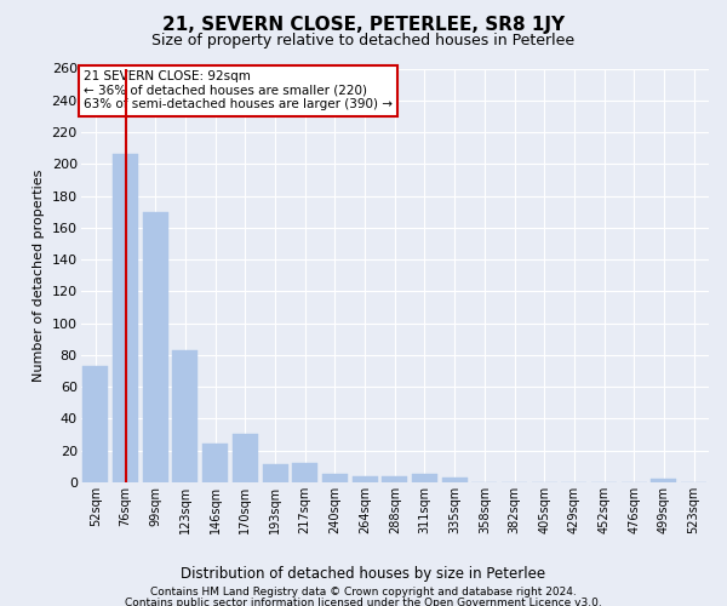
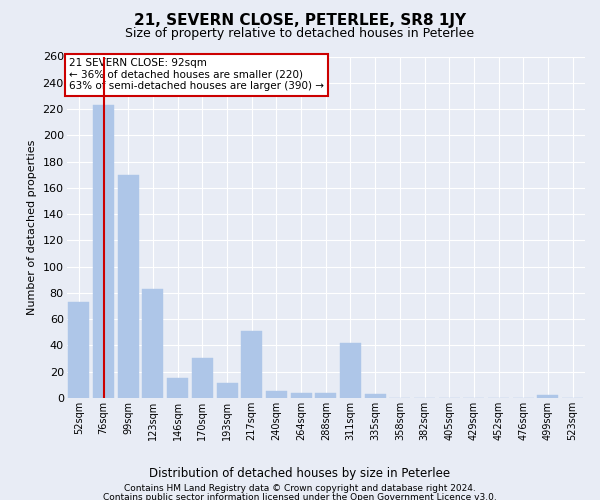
76sqm: 206 -> 223
146sqm: 24 -> 15
217sqm: 12 -> 51
311sqm: 5 -> 42
